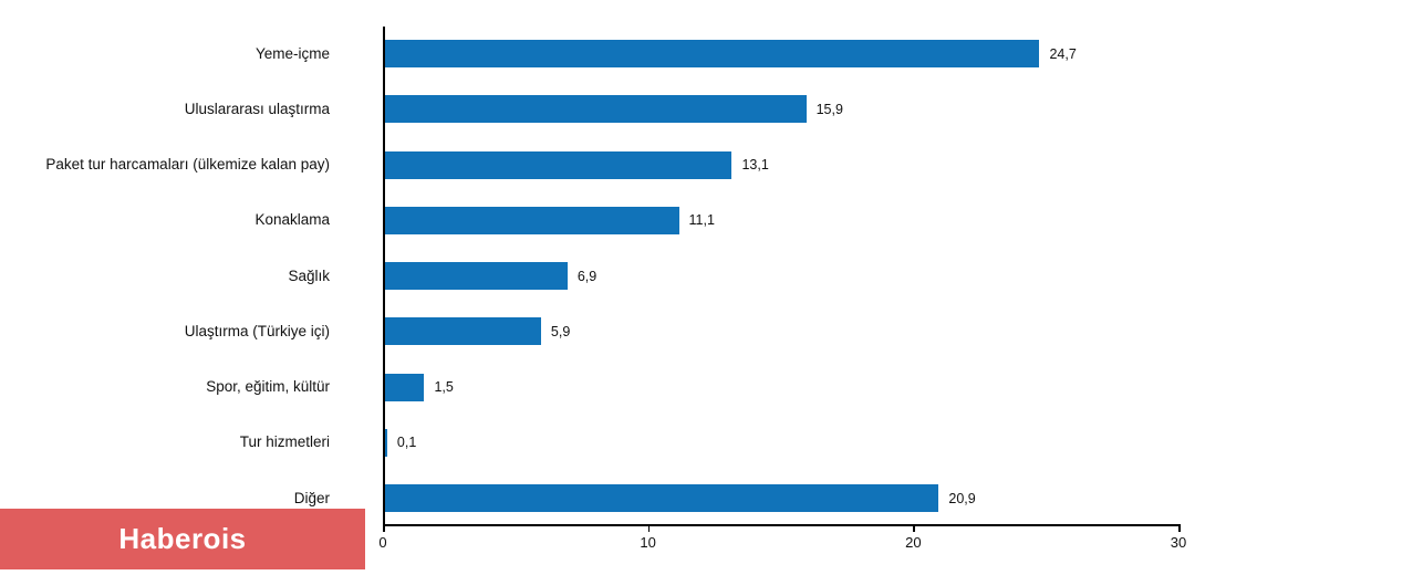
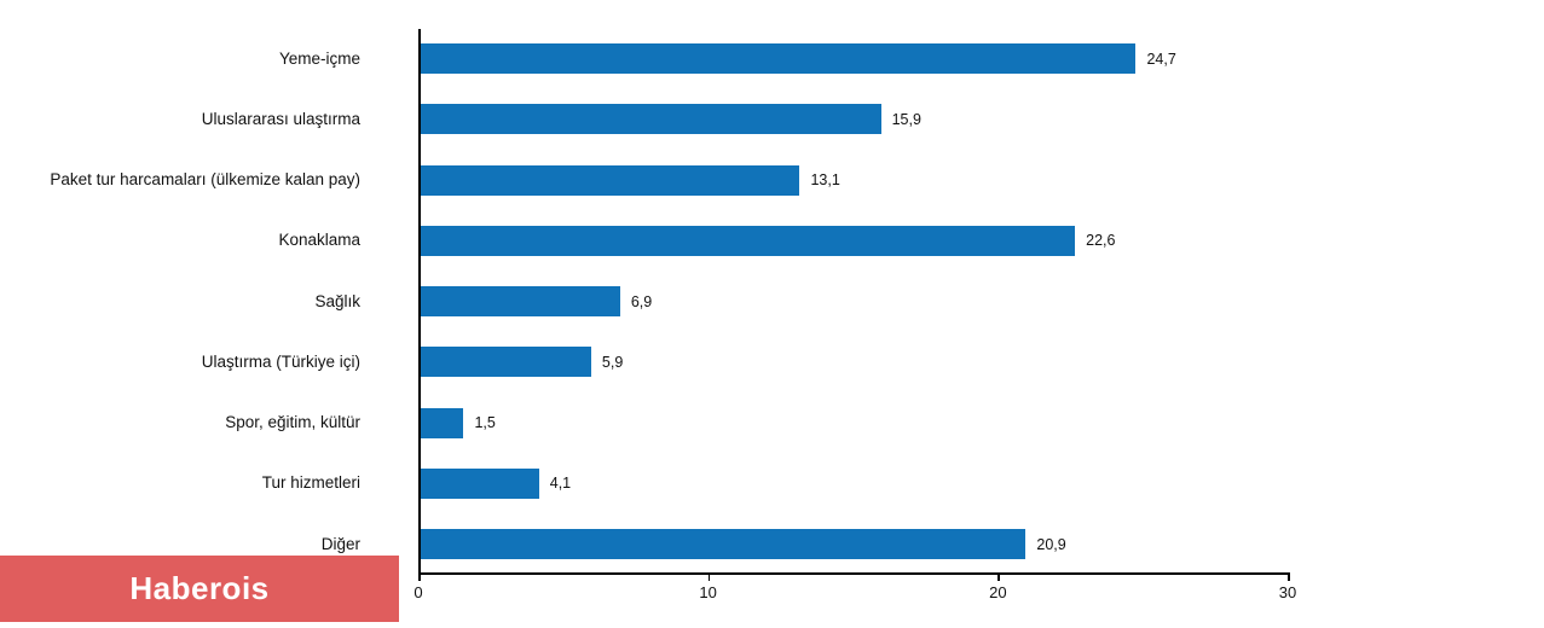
Konaklama: 11,1 -> 22,6
Tur hizmetleri: 0,1 -> 4,1
